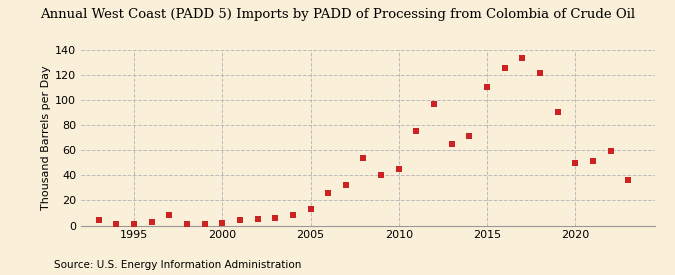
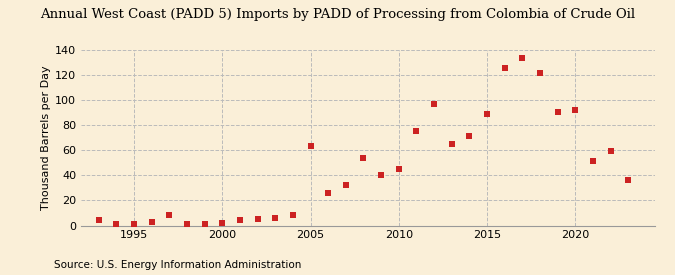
2005: 13 -> 63
2015: 110 -> 89
2020: 50 -> 92
